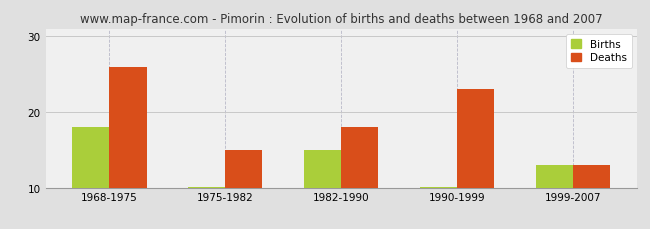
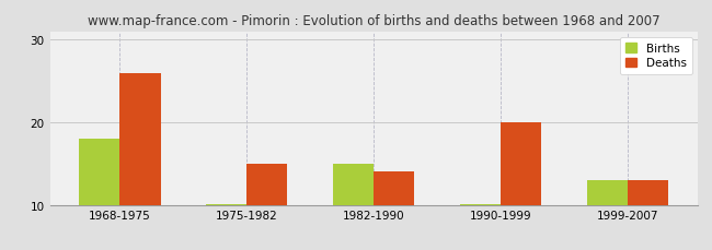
Deaths/1982-1990: 18 -> 14
Deaths/1990-1999: 23 -> 20
